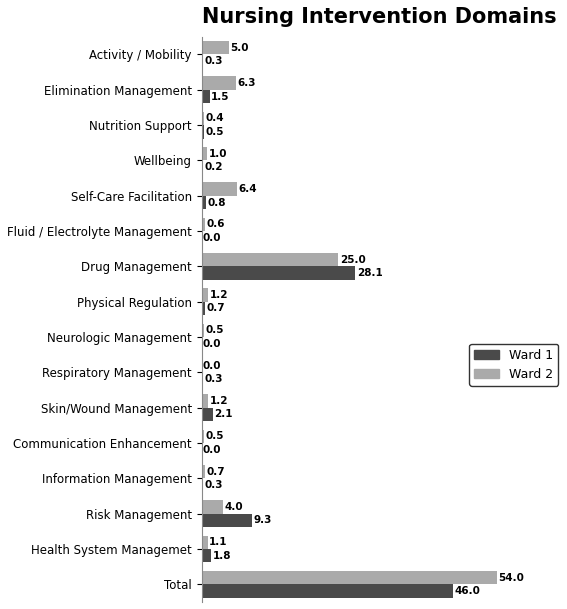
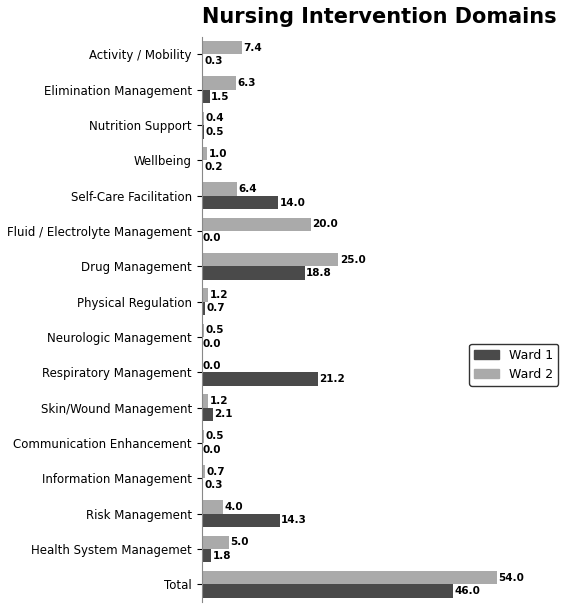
Ward 2/Activity / Mobility: 5.0 -> 7.4
Ward 1/Self-Care Facilitation: 0.8 -> 14.0
Ward 2/Fluid / Electrolyte Management: 0.6 -> 20.0
Ward 1/Drug Management: 28.1 -> 18.8
Ward 1/Respiratory Management: 0.3 -> 21.2
Ward 1/Risk Management: 9.3 -> 14.3
Ward 2/Health System Managemet: 1.1 -> 5.0
